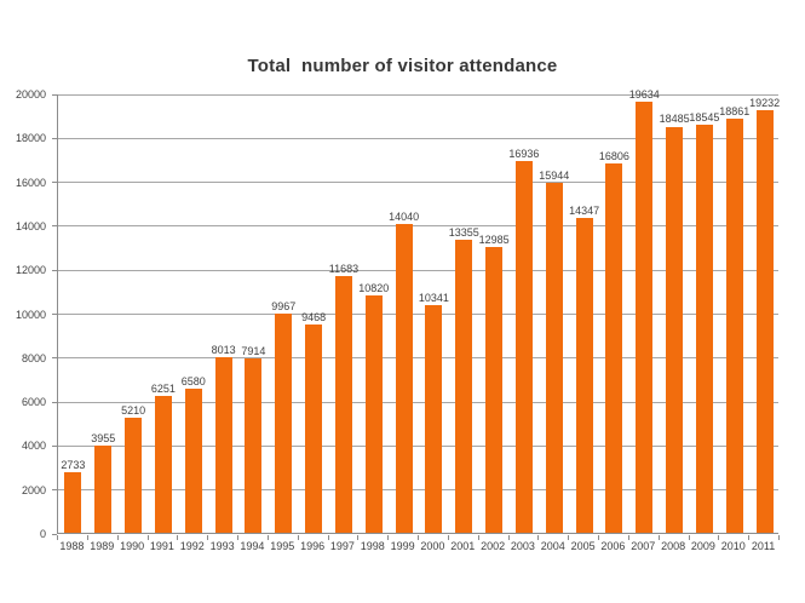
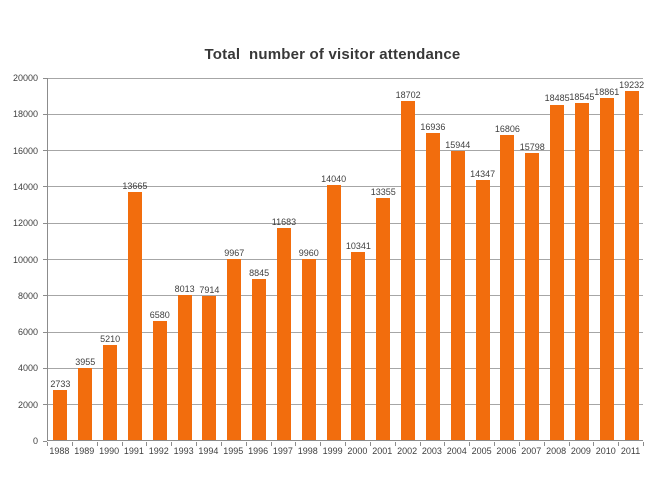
1991: 6251 -> 13665
1996: 9468 -> 8845
1998: 10820 -> 9960
2002: 12985 -> 18702
2007: 19634 -> 15798
